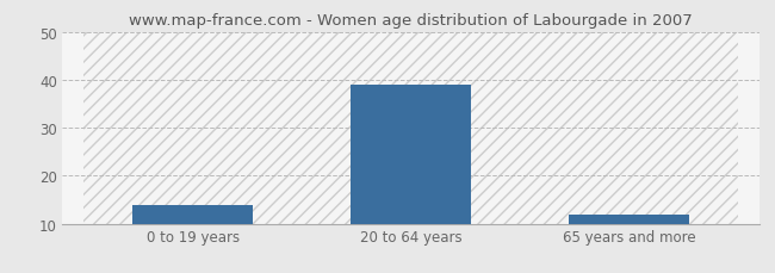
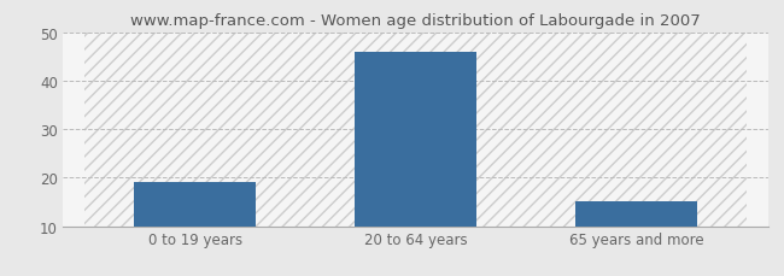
0 to 19 years: 14 -> 19
20 to 64 years: 39 -> 46
65 years and more: 12 -> 15
